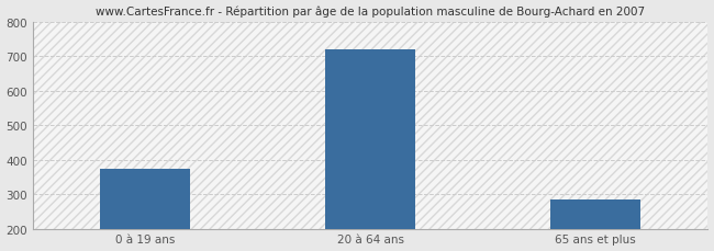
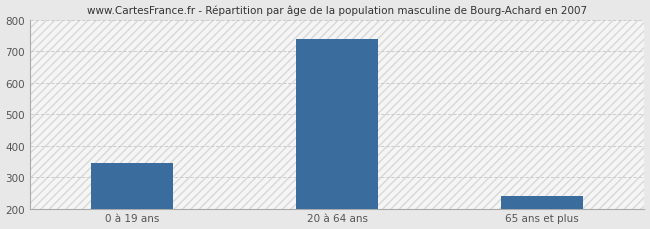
0 à 19 ans: 375 -> 345
20 à 64 ans: 720 -> 738
65 ans et plus: 285 -> 240
